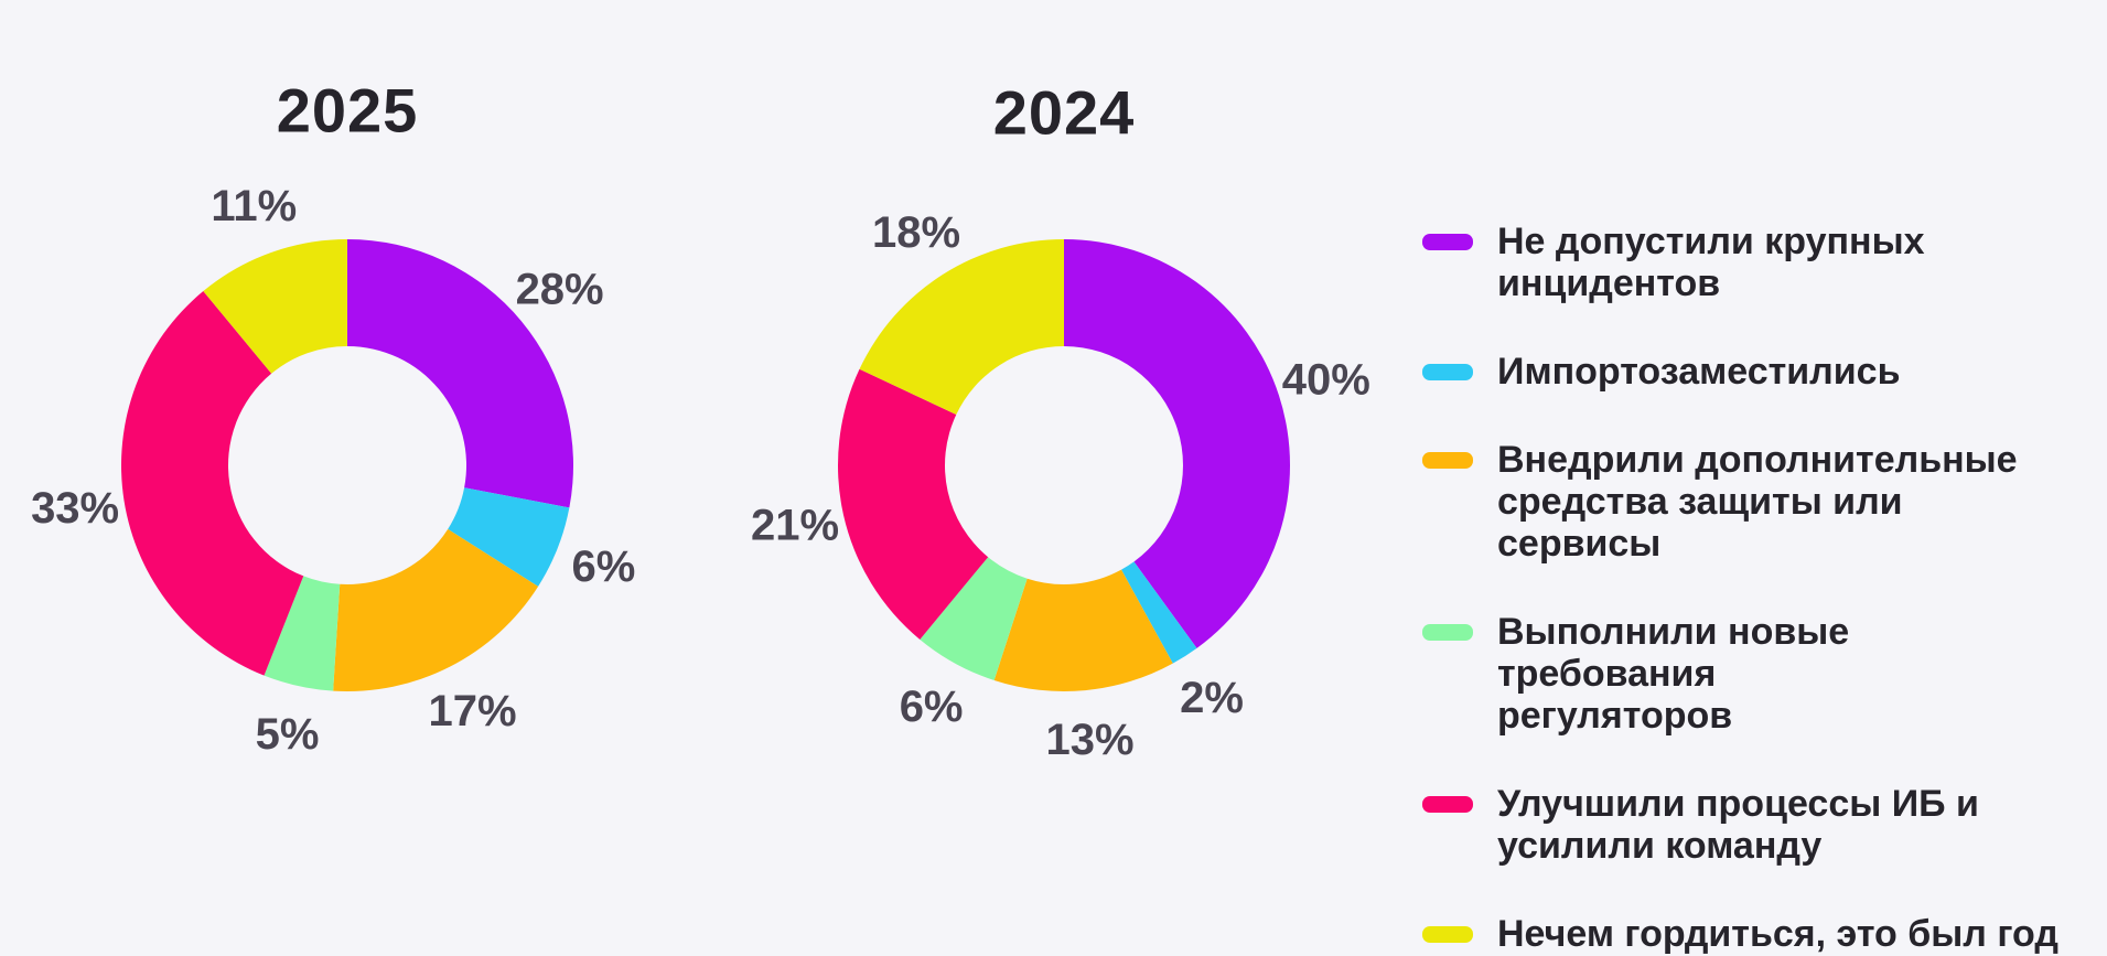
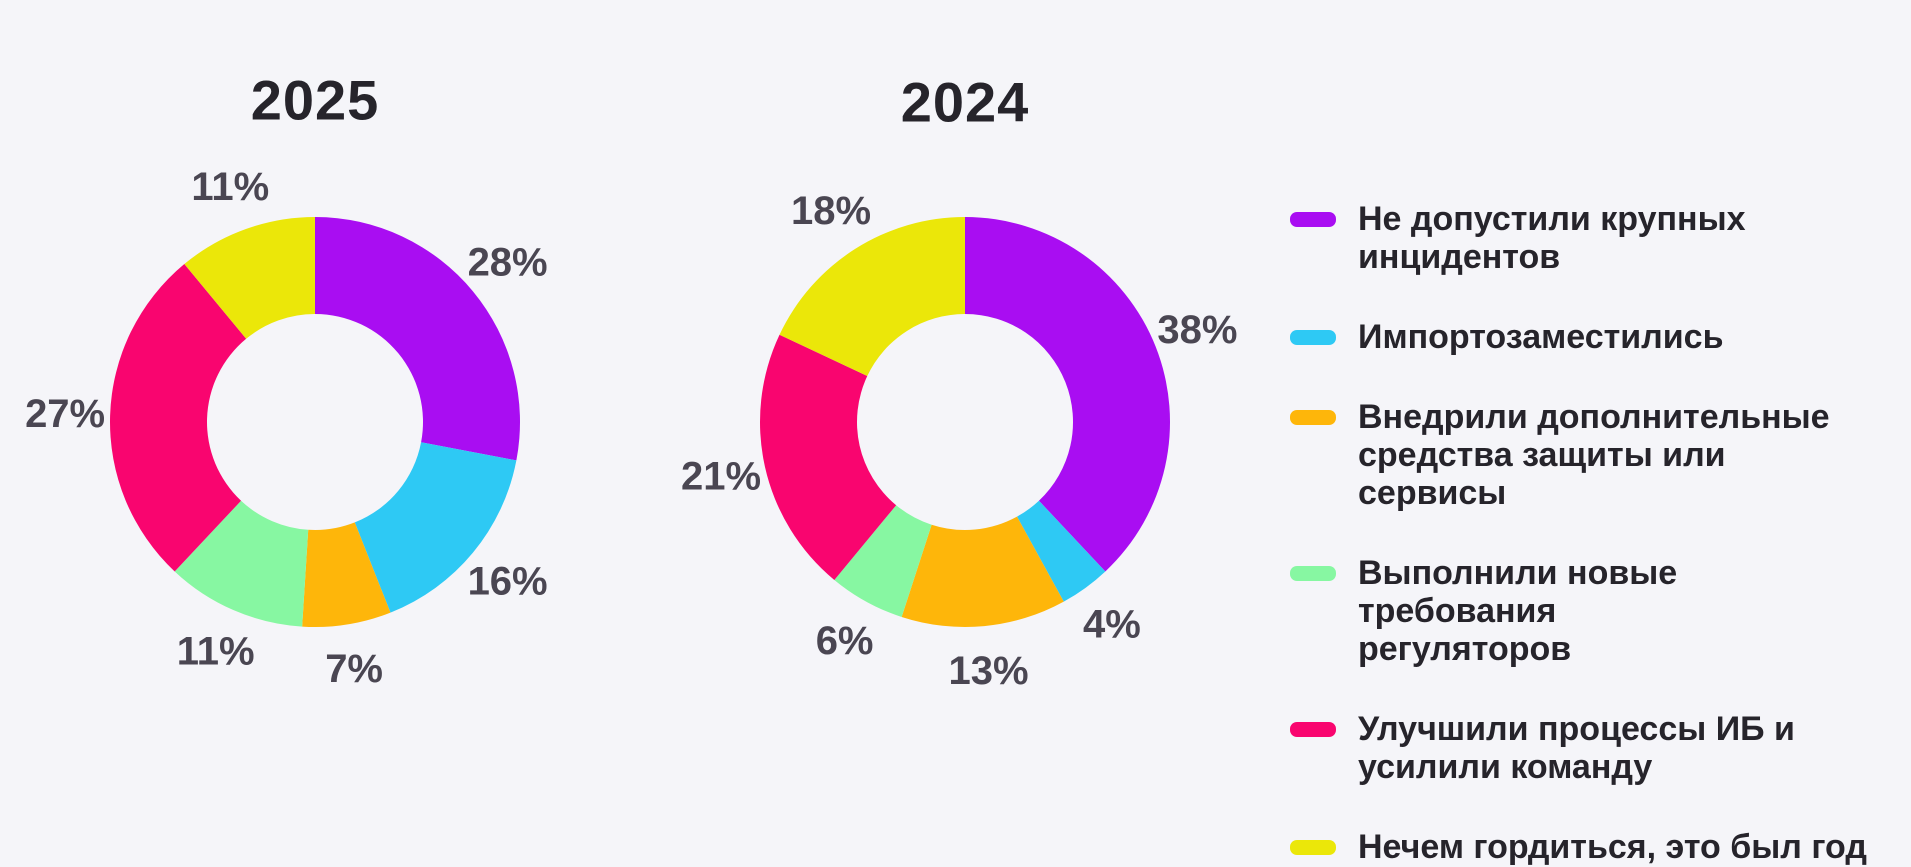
2024/Не допустили крупных инцидентов: 40% -> 38%
2025/Импортозаместились: 6% -> 16%
2024/Импортозаместились: 2% -> 4%
2025/Внедрили дополнительные средства защиты или сервисы: 17% -> 7%
2025/Выполнили новые требования регуляторов: 5% -> 11%
2025/Улучшили процессы ИБ и усилили команду: 33% -> 27%
